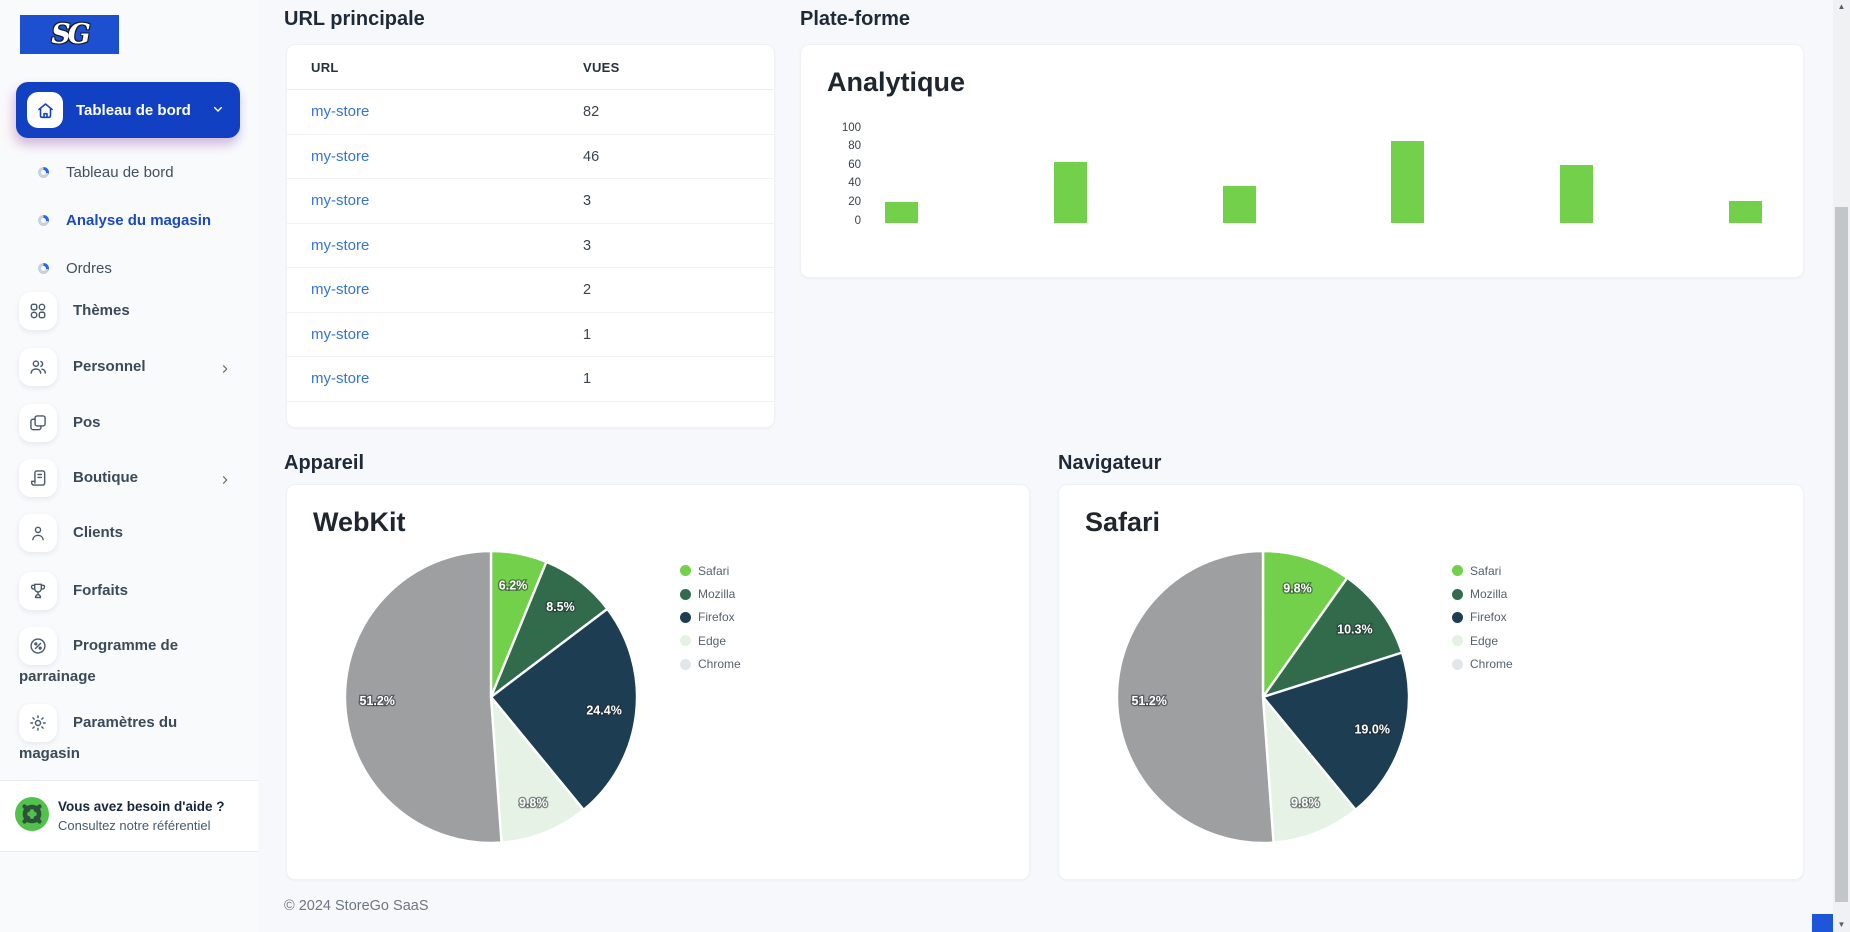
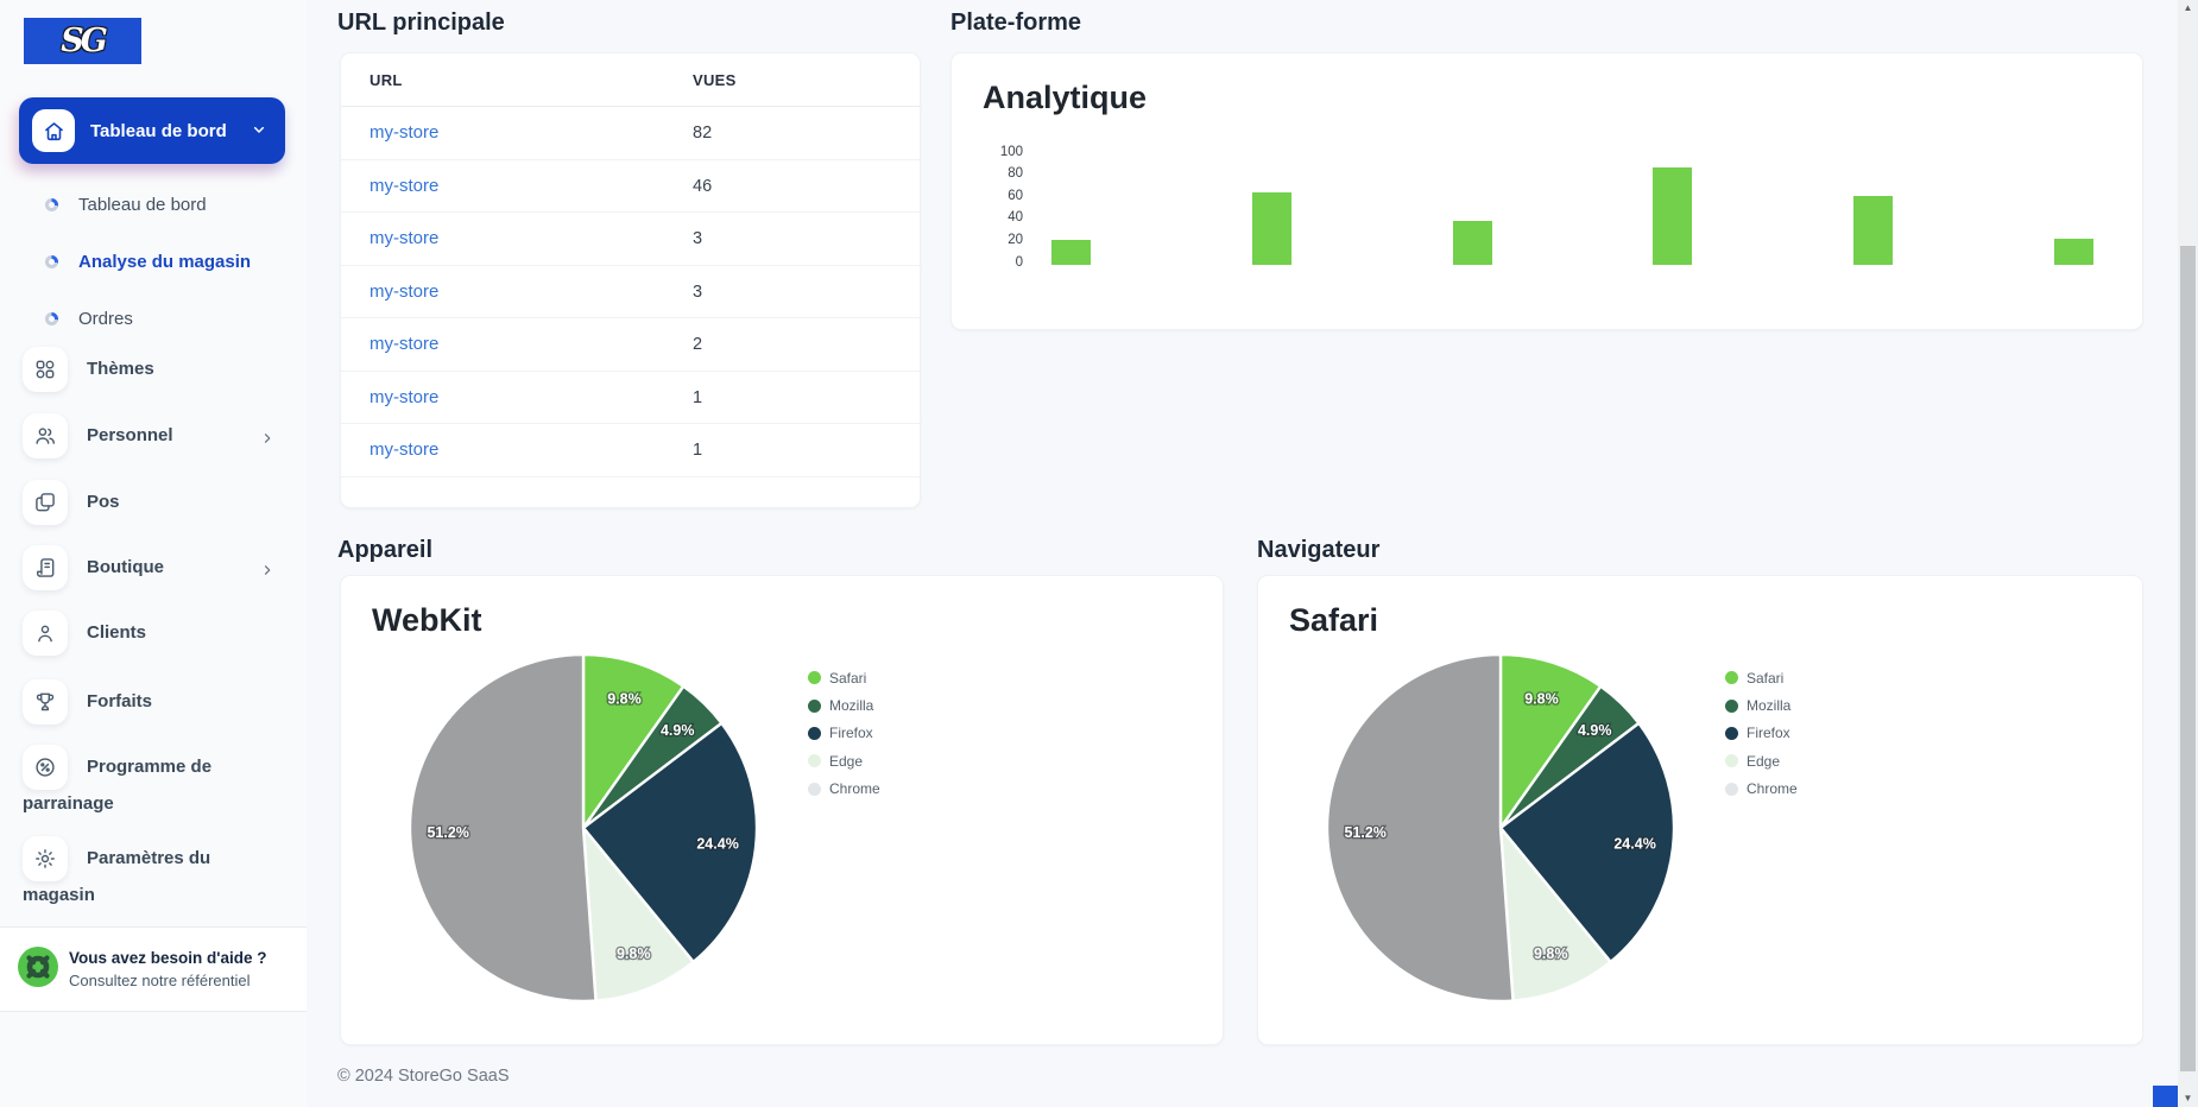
WebKit/Safari: 6.2% -> 9.8%
WebKit/Mozilla: 8.5% -> 4.9%
Safari/Mozilla: 10.3% -> 4.9%
Safari/Firefox: 19.0% -> 24.4%
